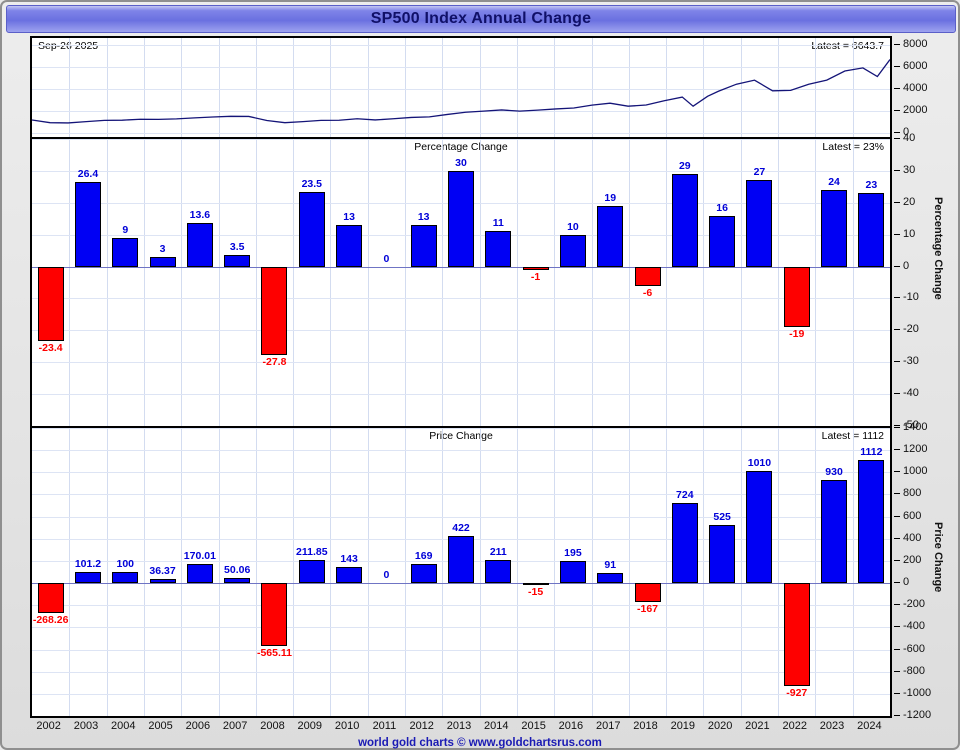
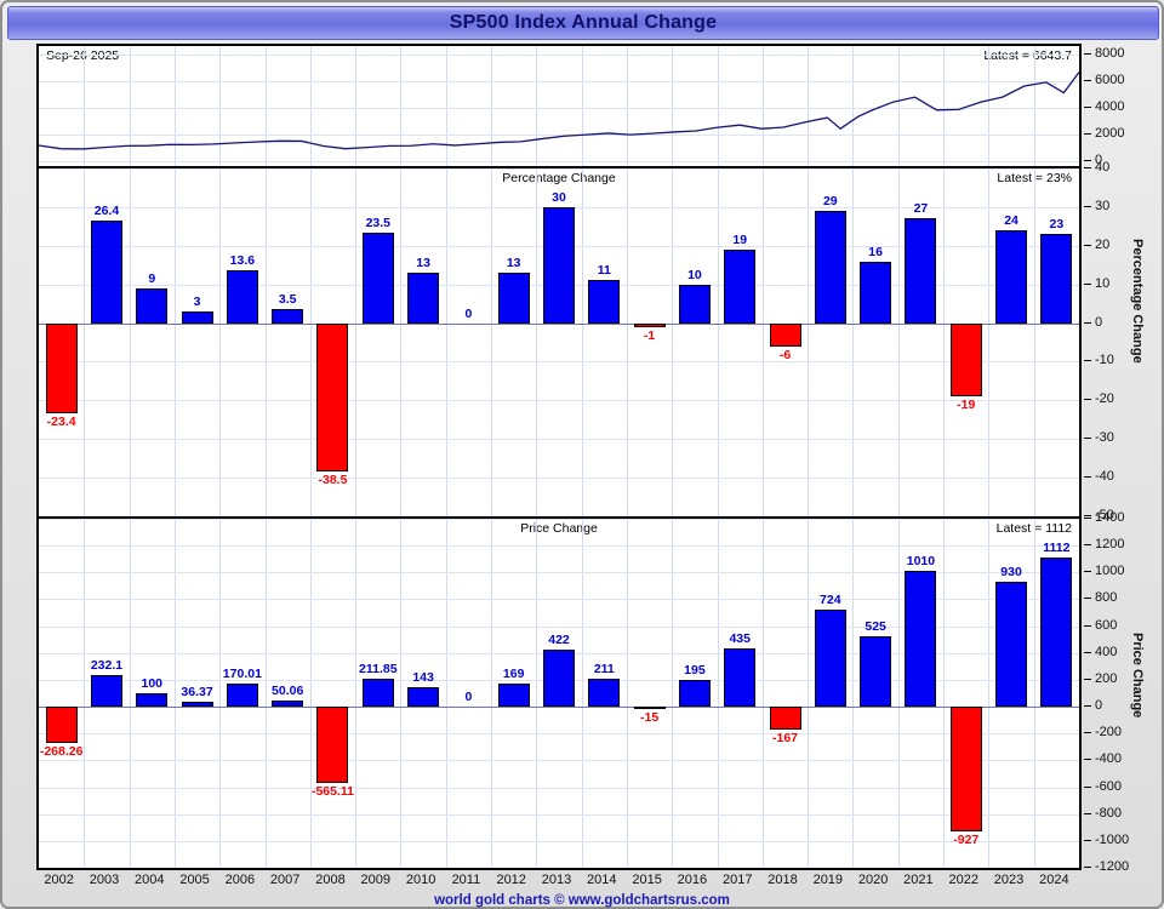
Percentage Change/2008: -27.8 -> -38.5
Price Change/2003: 101.2 -> 232.1
Price Change/2017: 91 -> 435
